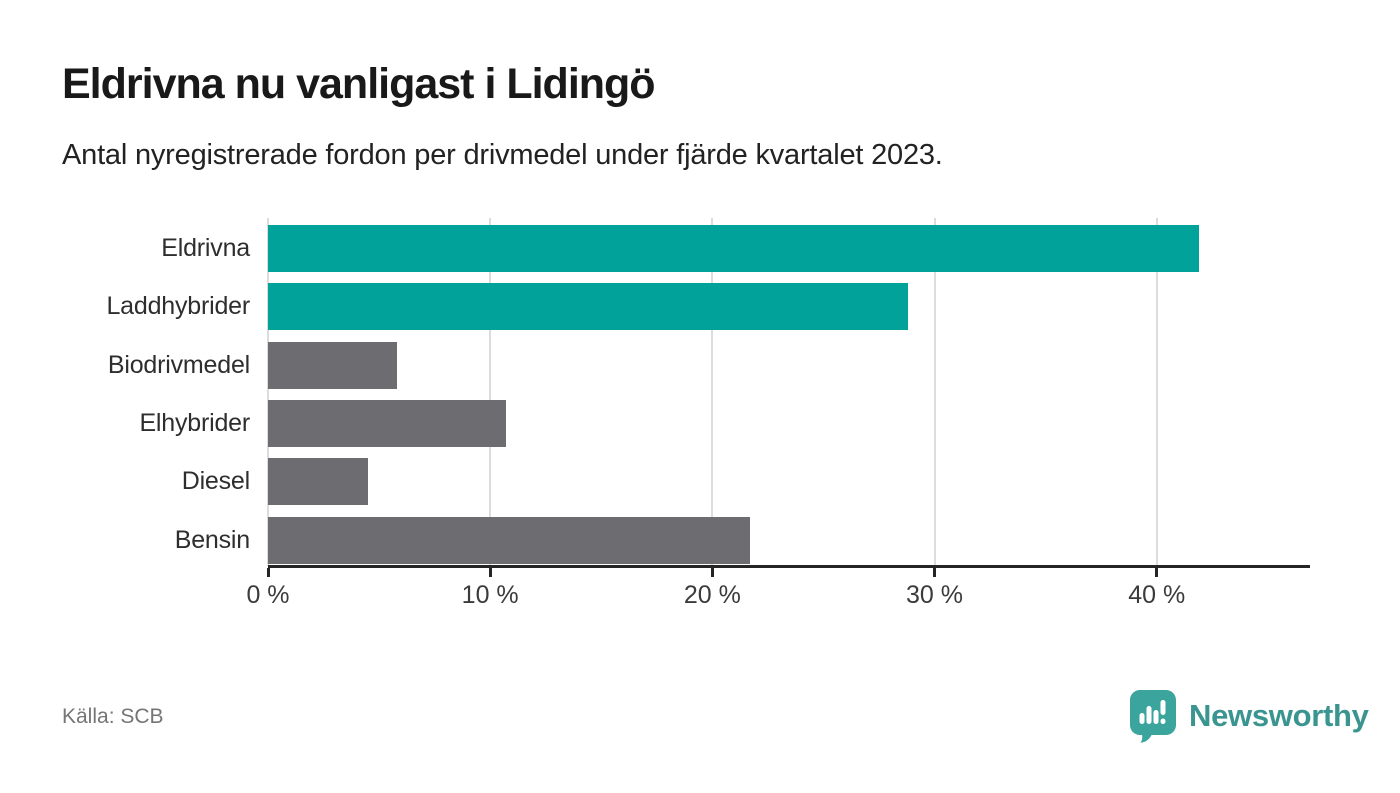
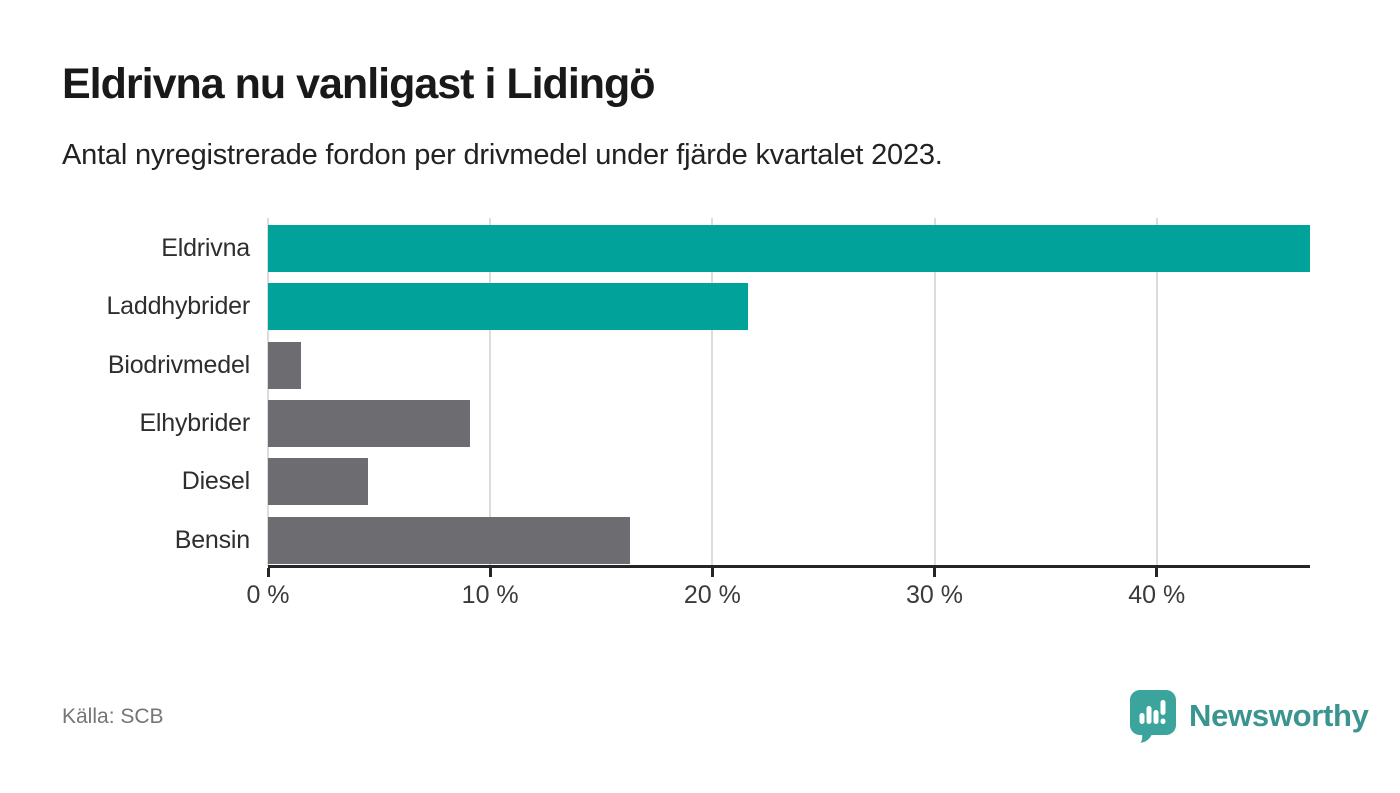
Eldrivna: 41.9% -> 46.9%
Laddhybrider: 28.8% -> 21.6%
Biodrivmedel: 5.8% -> 1.5%
Elhybrider: 10.7% -> 9.1%
Bensin: 21.7% -> 16.3%
